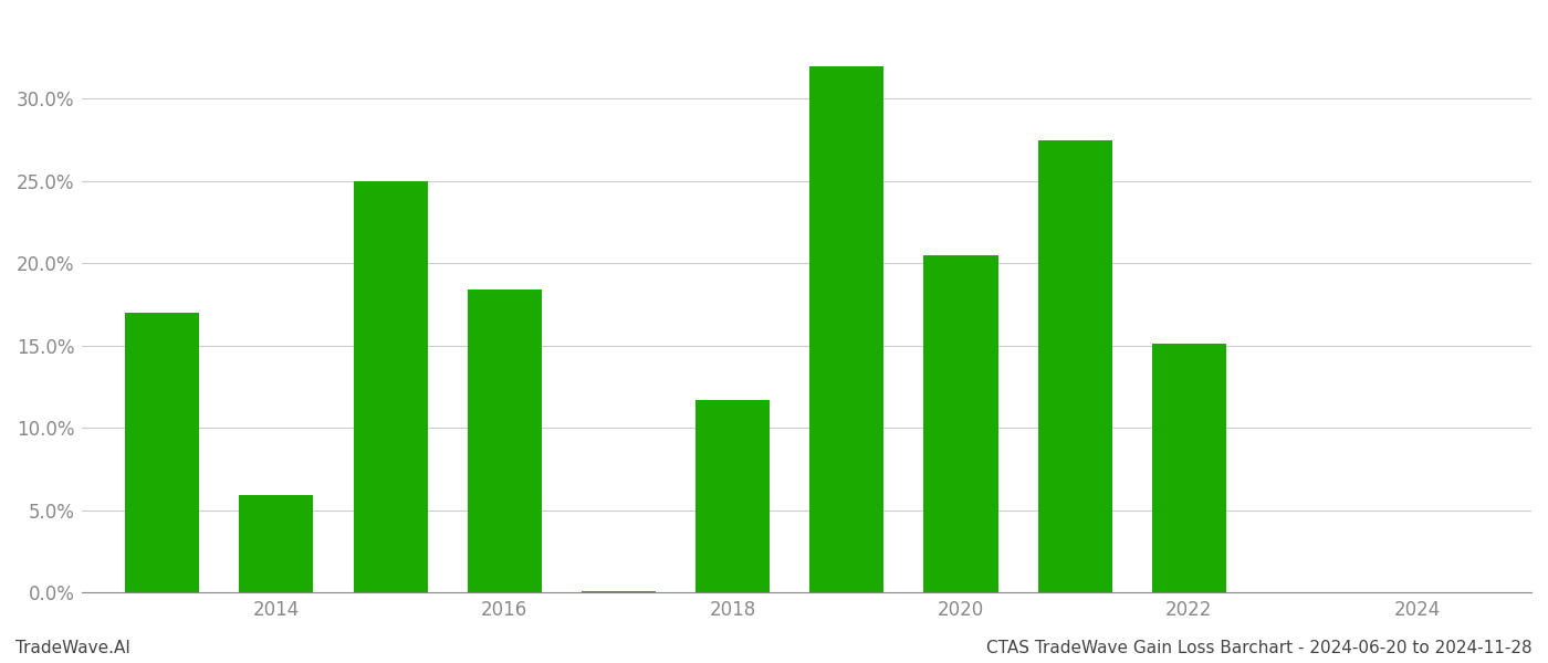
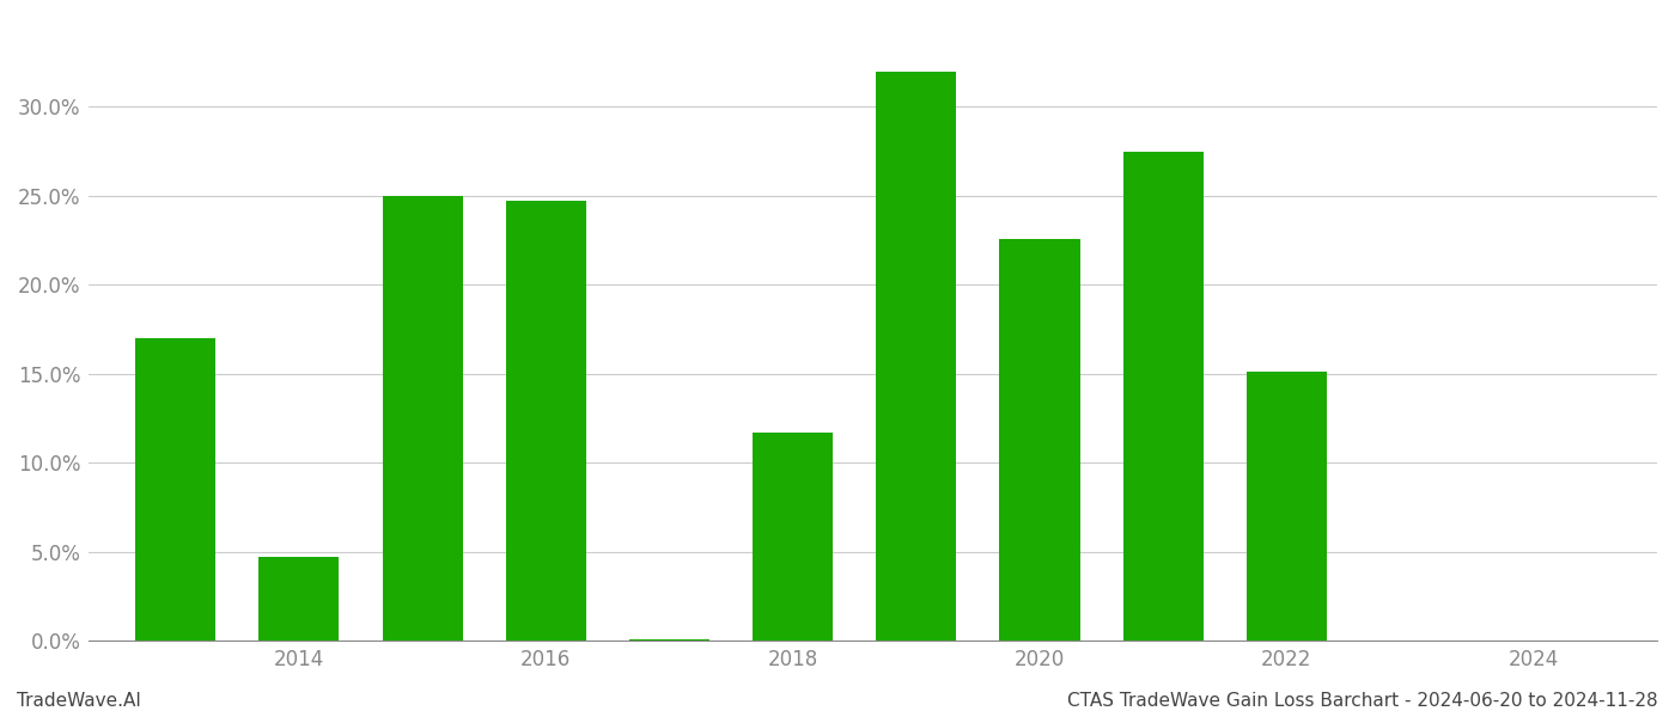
2014: 5.9% -> 4.7%
2016: 18.4% -> 24.7%
2020: 20.5% -> 22.6%
